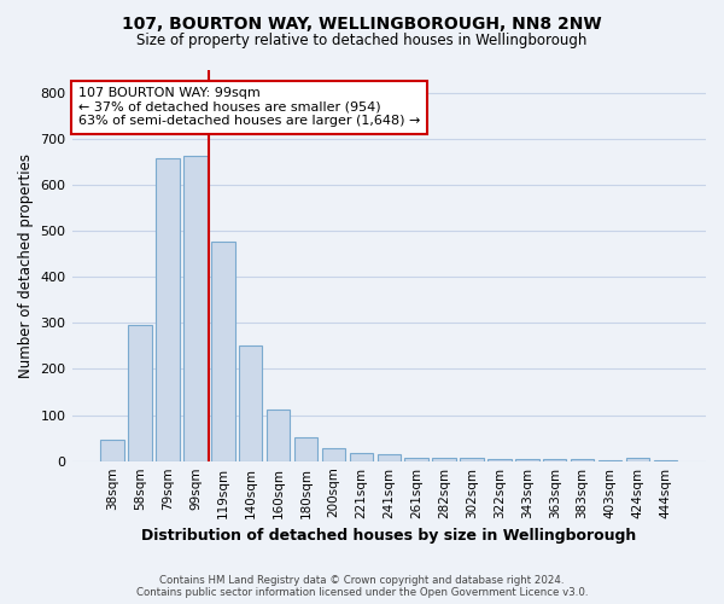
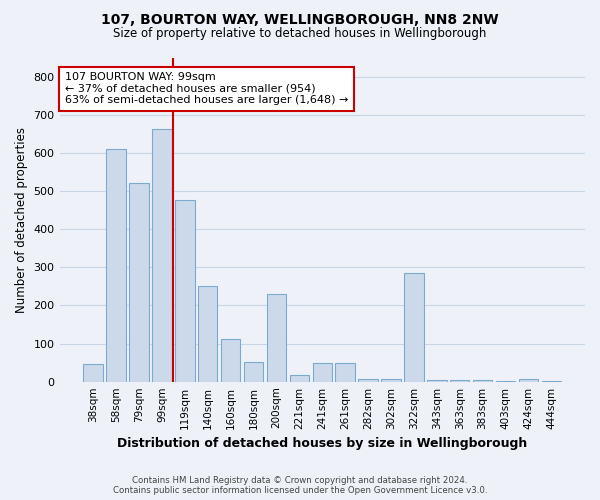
58sqm: 295 -> 610
79sqm: 657 -> 520
200sqm: 29 -> 230
241sqm: 14 -> 50
261sqm: 8 -> 50
322sqm: 5 -> 285
